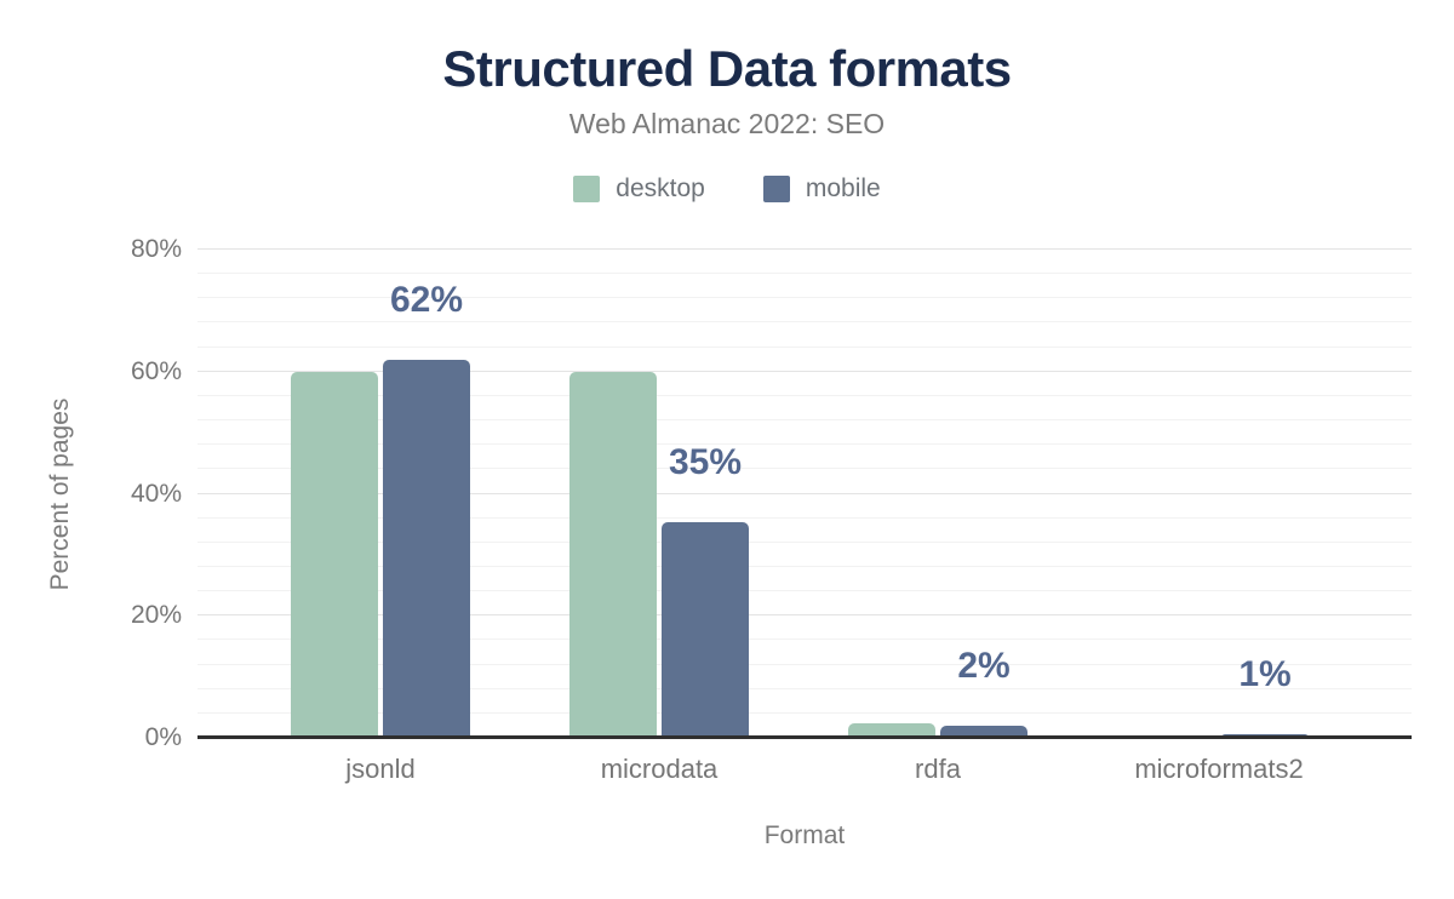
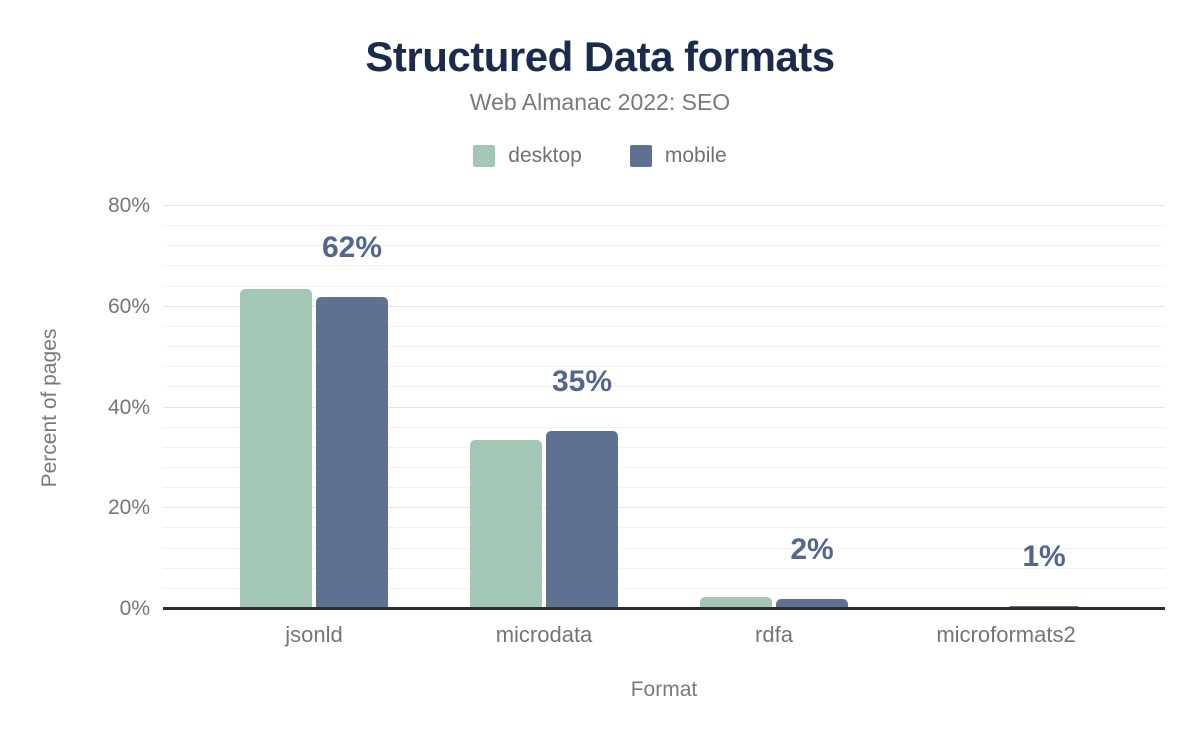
desktop/jsonld: 60% -> 64%
desktop/microdata: 60% -> 34%
